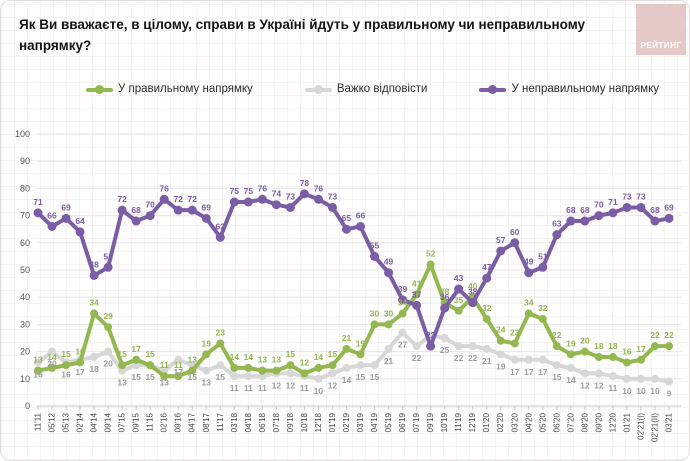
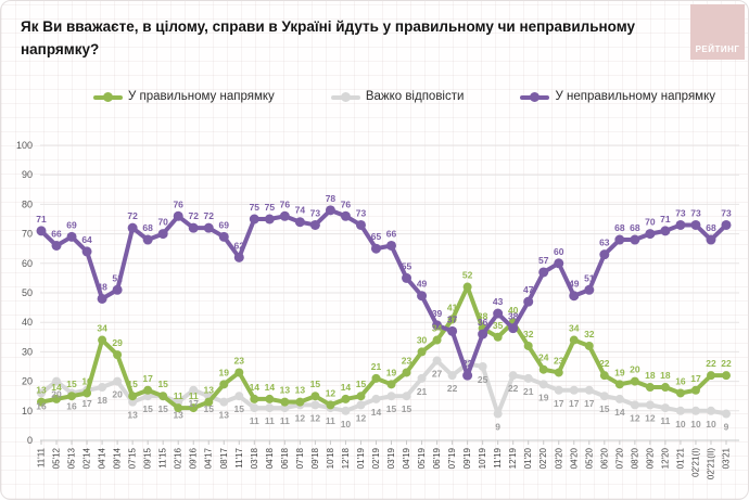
У правильному напрямку/04'19: 30 -> 23
Важко відповісти/11'19: 22 -> 9
У неправильному напрямку/03'21: 69 -> 73
